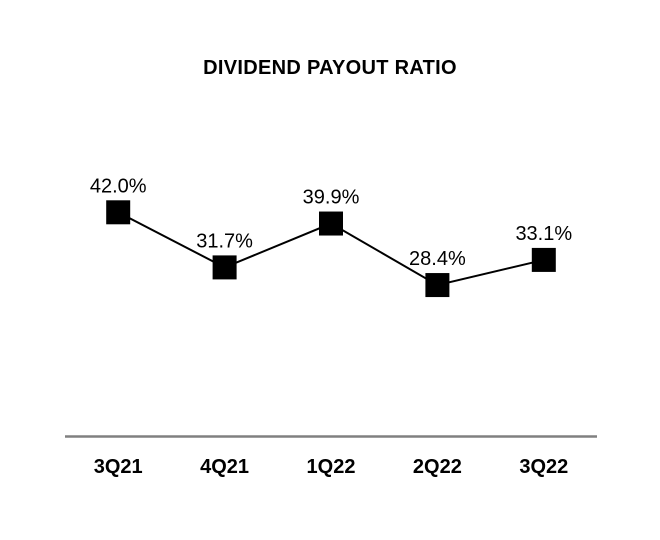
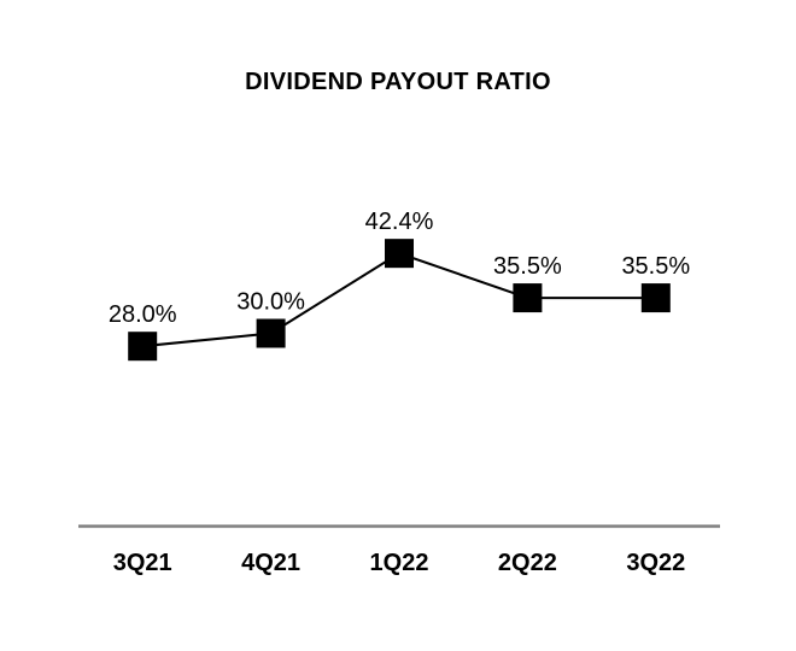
3Q21: 42.0% -> 28.0%
4Q21: 31.7% -> 30.0%
1Q22: 39.9% -> 42.4%
2Q22: 28.4% -> 35.5%
3Q22: 33.1% -> 35.5%
